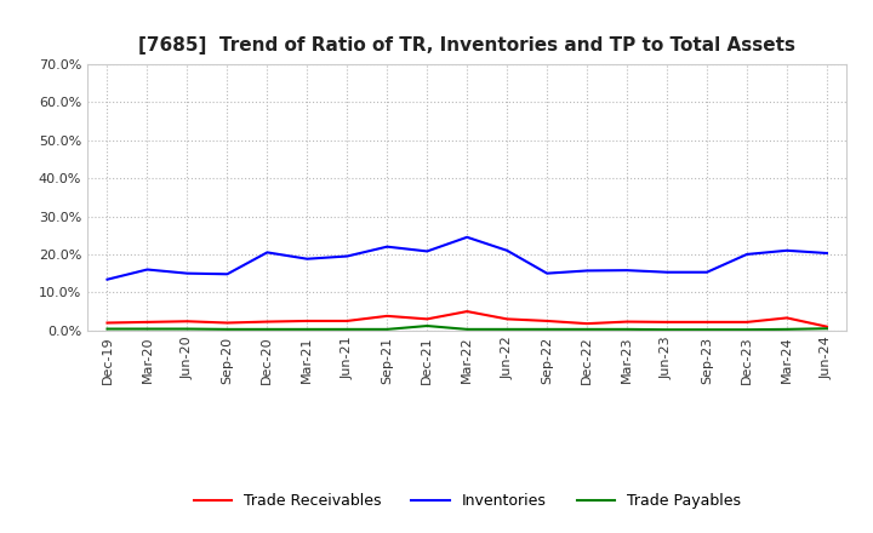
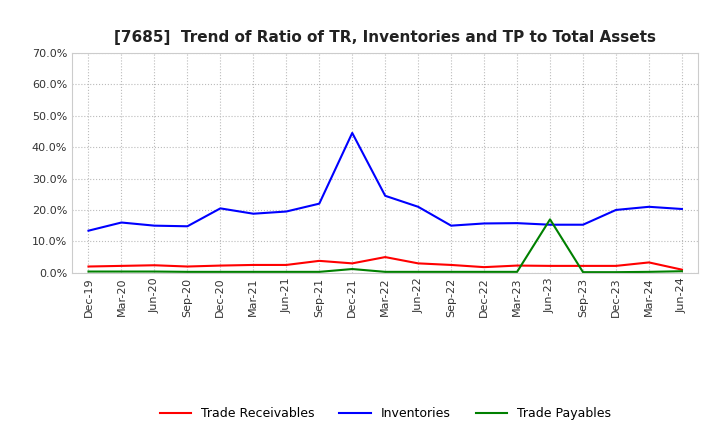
Inventories/Dec-21: 20.8% -> 44.5%
Trade Payables/Jun-23: 0.2% -> 17.0%
